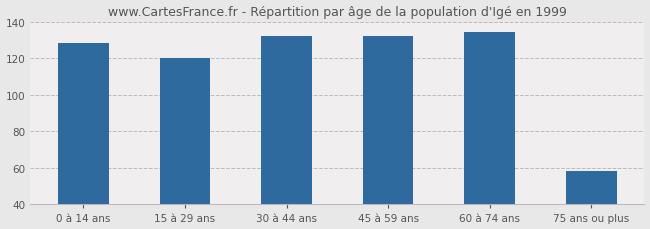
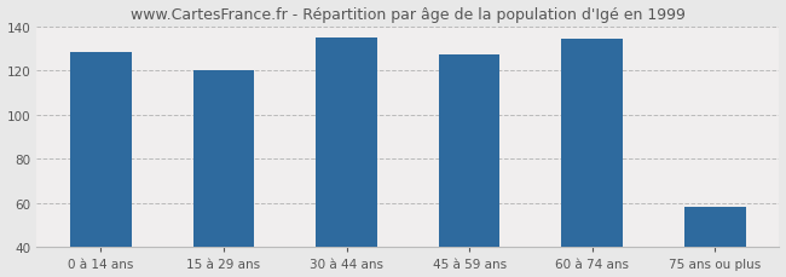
30 à 44 ans: 132 -> 135
45 à 59 ans: 132 -> 127
